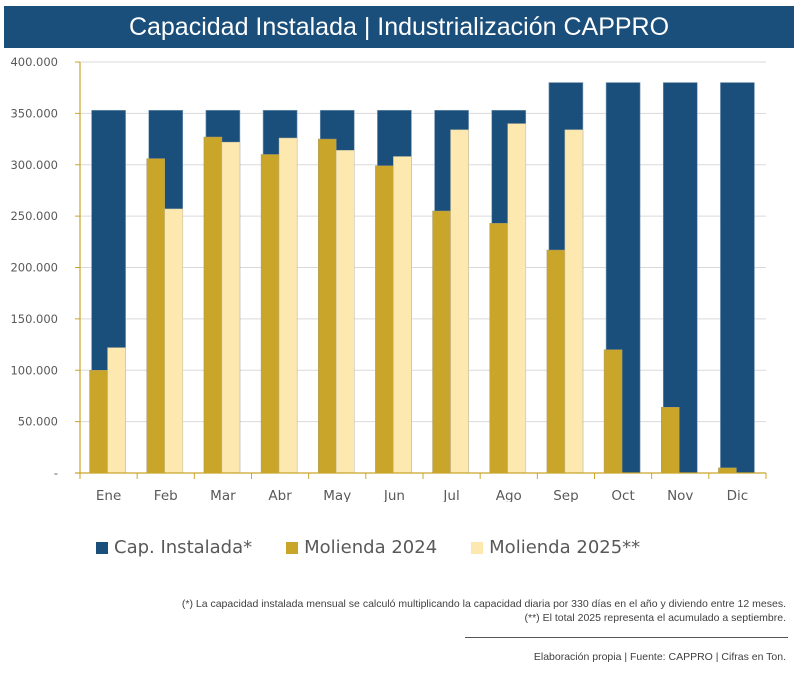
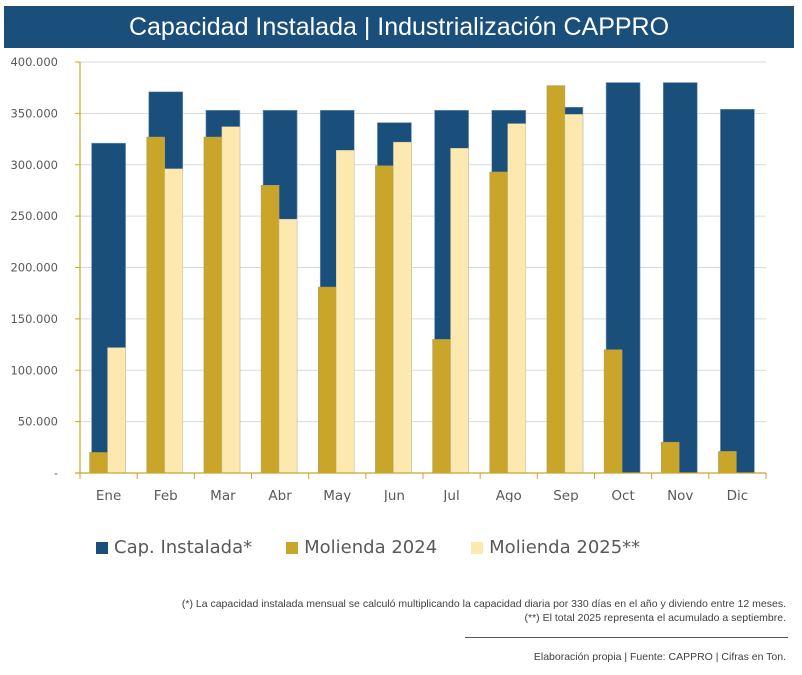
Cap. Instalada*/Ene: 353000 -> 321000
Molienda 2024/Ene: 100000 -> 20000
Cap. Instalada*/Feb: 353000 -> 371000
Molienda 2024/Feb: 306000 -> 327000
Molienda 2025**/Feb: 257000 -> 296000
Molienda 2025**/Mar: 322000 -> 337000
Molienda 2024/Abr: 310000 -> 280000
Molienda 2025**/Abr: 326000 -> 247000
Molienda 2024/May: 325000 -> 181000
Cap. Instalada*/Jun: 353000 -> 341000
Molienda 2025**/Jun: 308000 -> 322000
Molienda 2024/Jul: 255000 -> 130000
Molienda 2025**/Jul: 334000 -> 316000
Molienda 2024/Ago: 243000 -> 293000
Cap. Instalada*/Sep: 380000 -> 356000
Molienda 2024/Sep: 217000 -> 377000
Molienda 2025**/Sep: 334000 -> 349000
Molienda 2024/Nov: 64000 -> 30000
Cap. Instalada*/Dic: 380000 -> 354000
Molienda 2024/Dic: 5000 -> 21000
